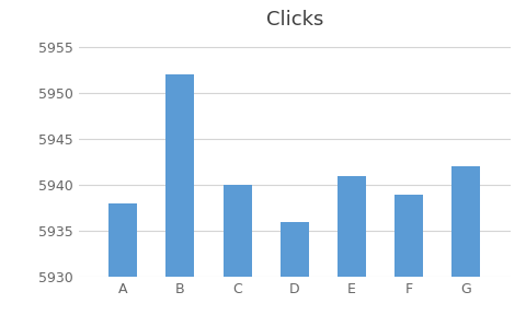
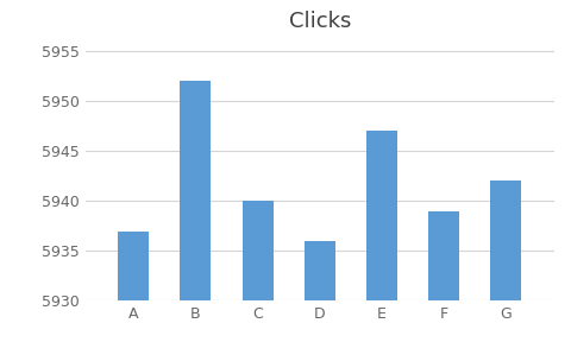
A: 5938 -> 5937
E: 5941 -> 5947
